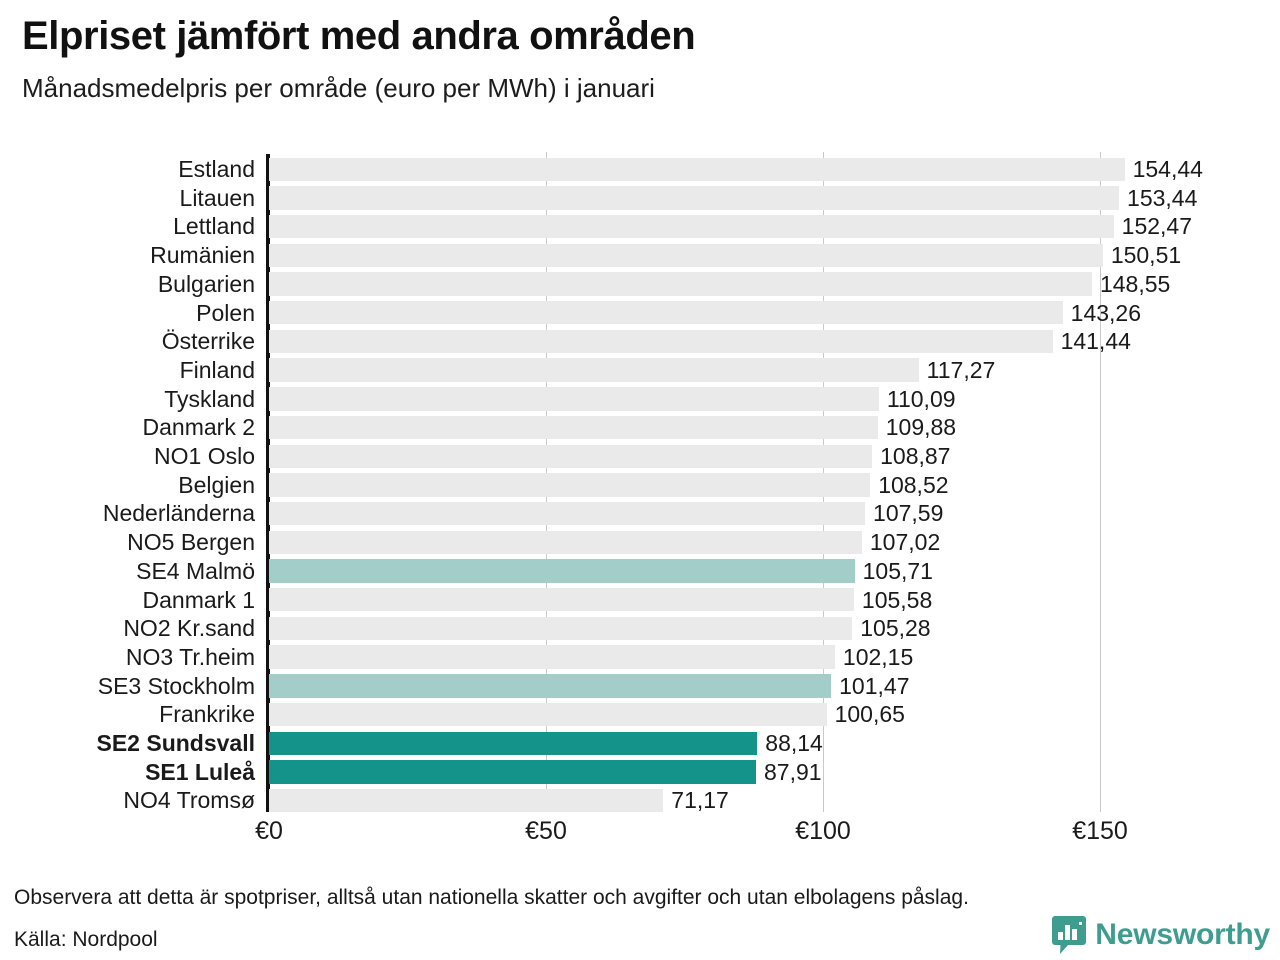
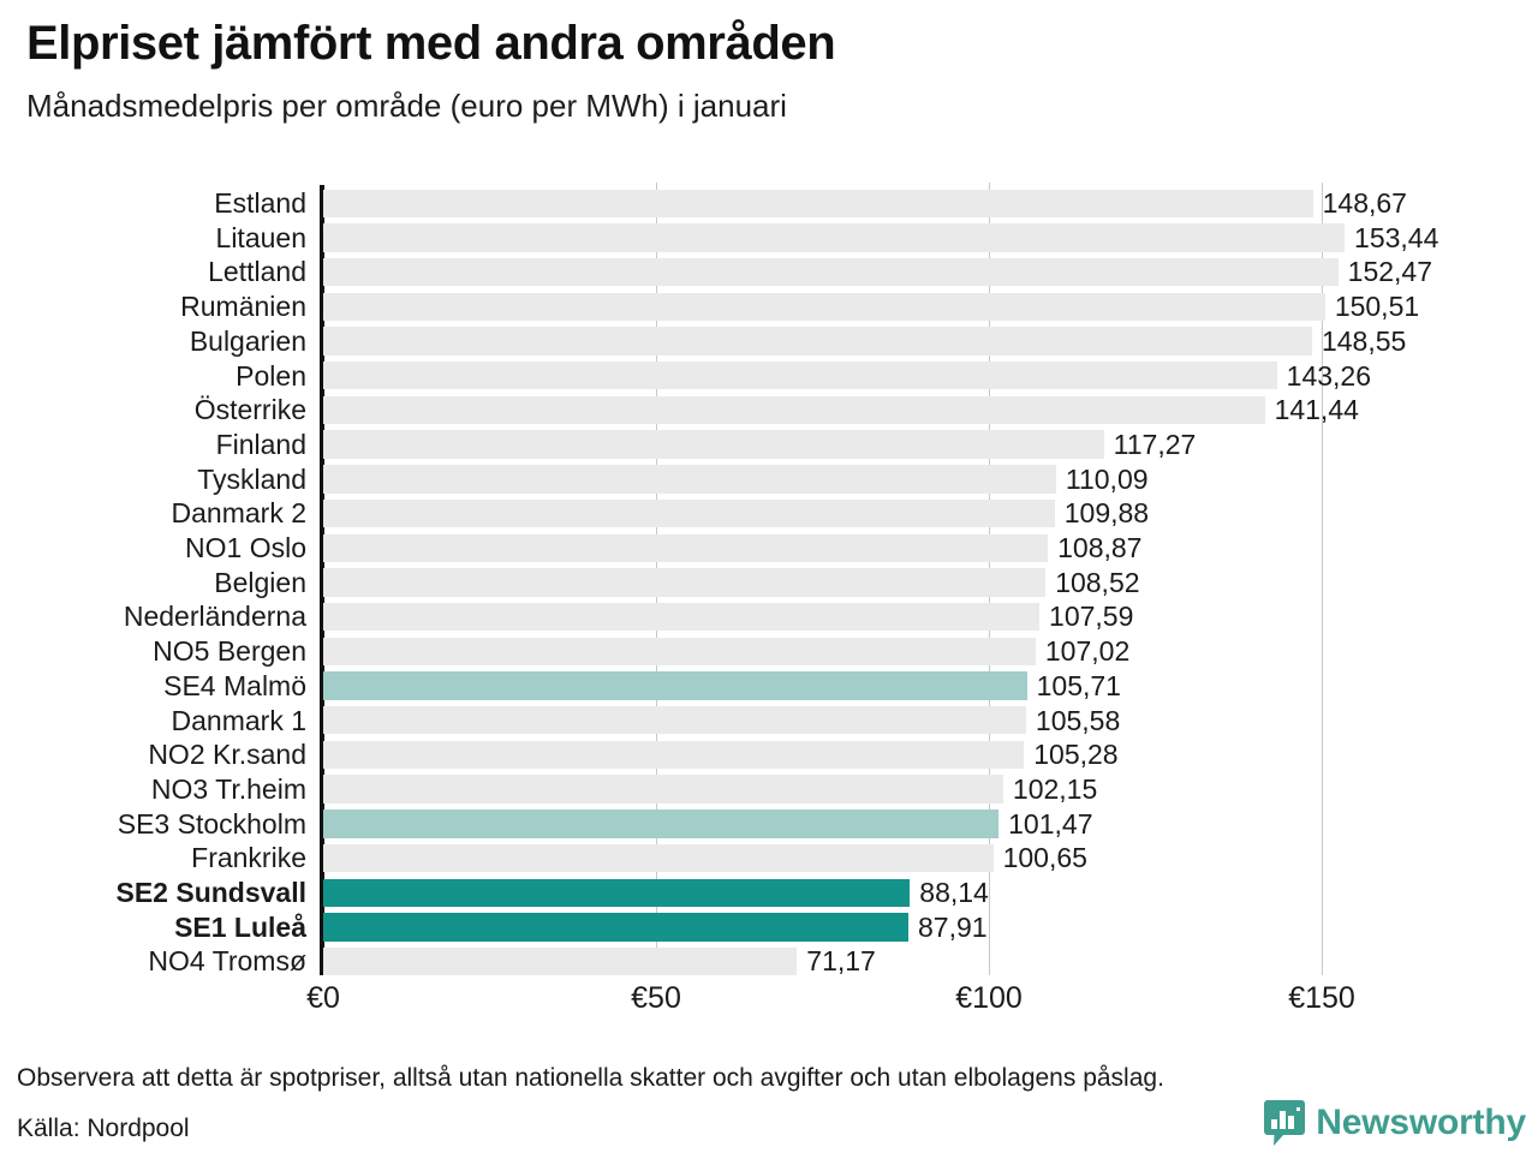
Estland: 154,44 -> 148,67
